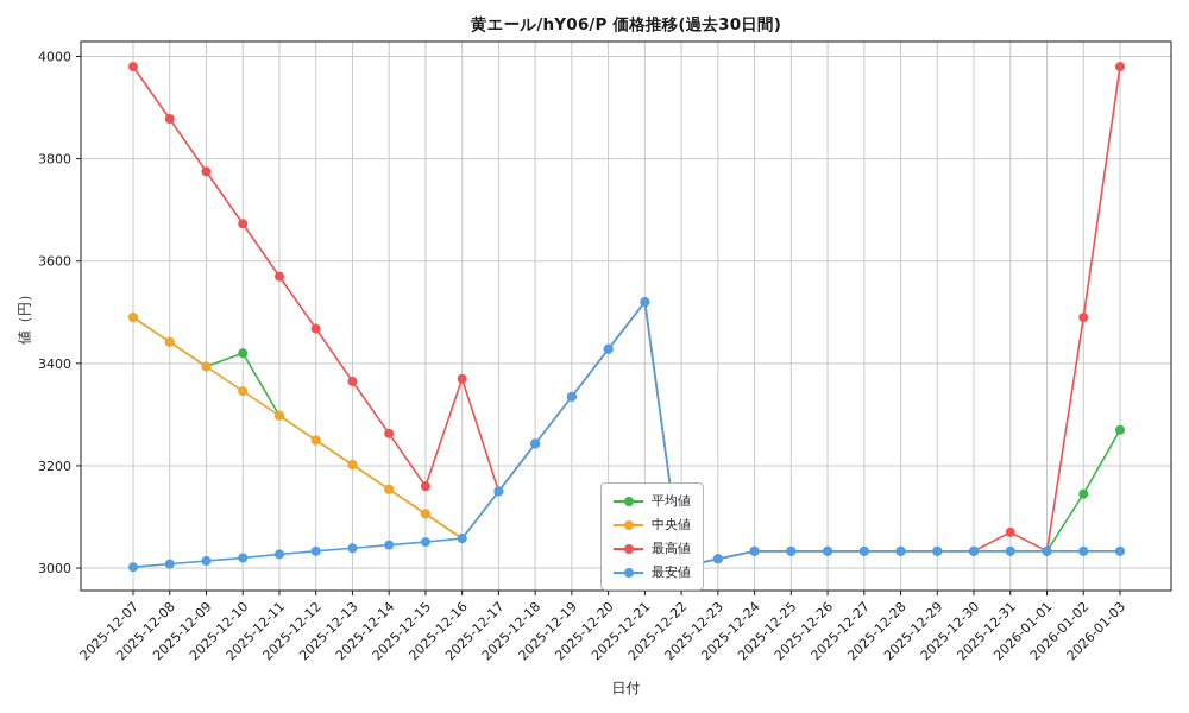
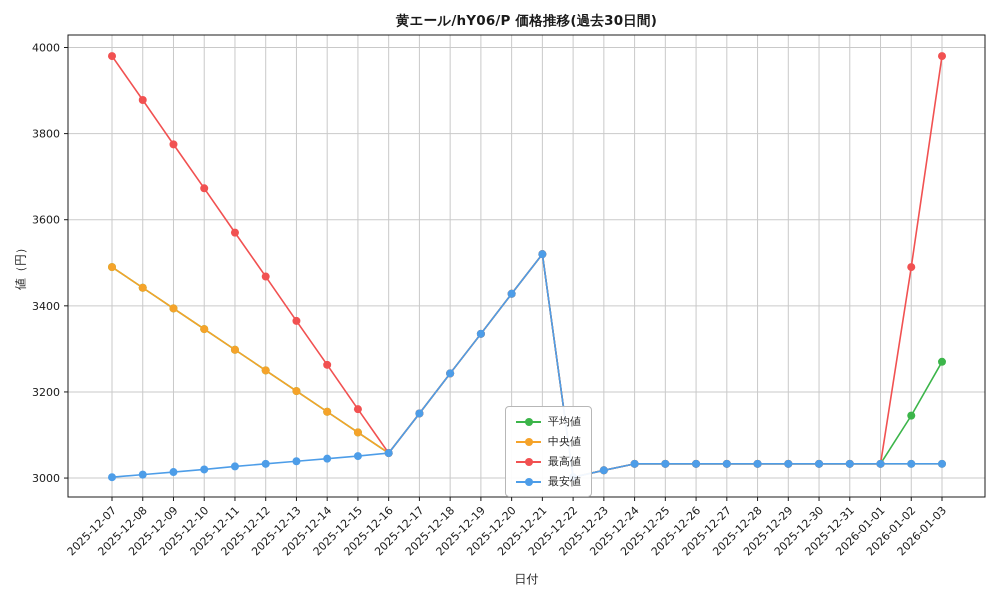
平均値/2025-12-10: 3420 -> 3350
最高値/2025-12-16: 3370 -> 3060
最高値/2025-12-31: 3070 -> 3030
